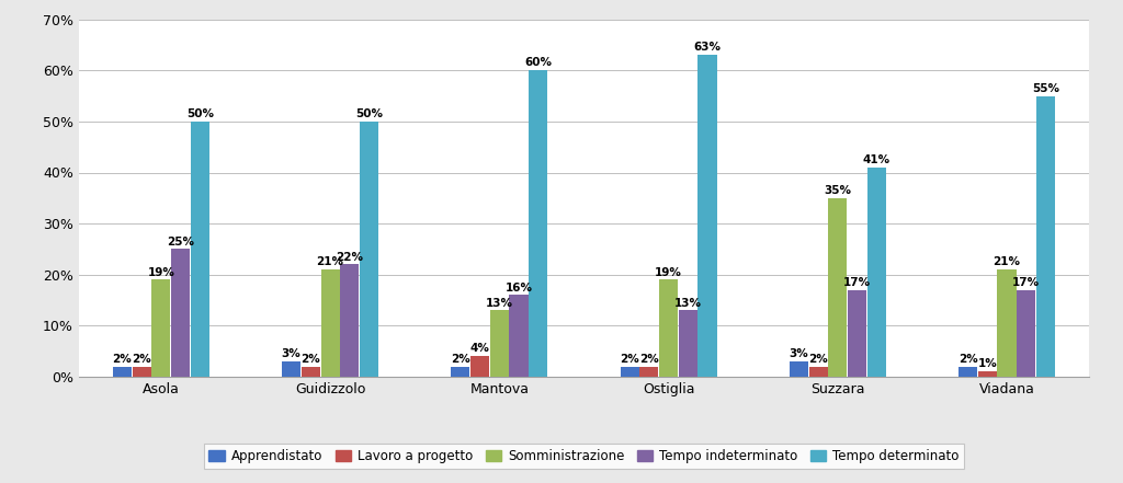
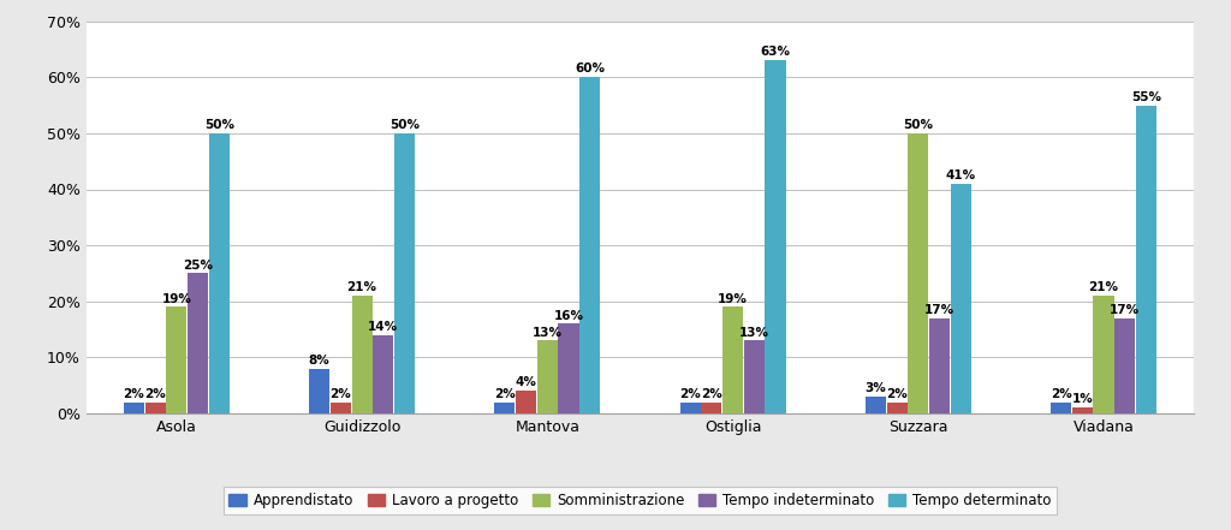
Apprendistato/Guidizzolo: 3% -> 8%
Tempo indeterminato/Guidizzolo: 22% -> 14%
Somministrazione/Suzzara: 35% -> 50%
